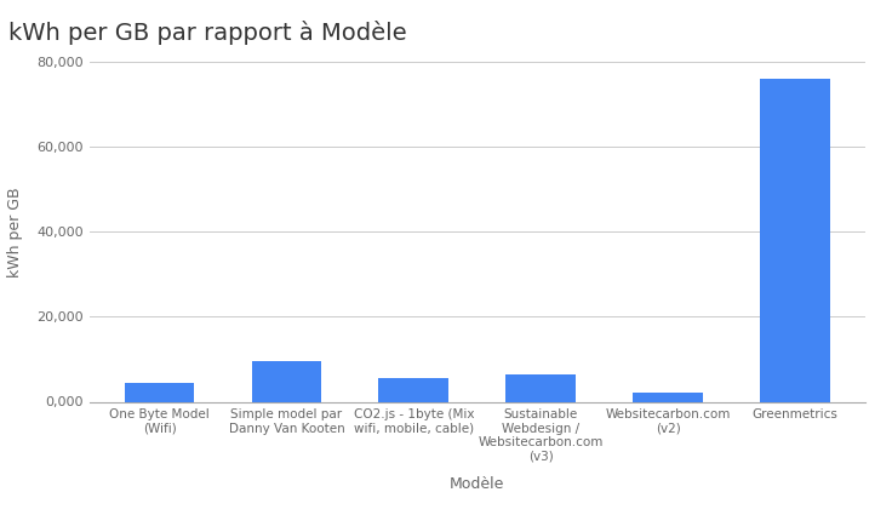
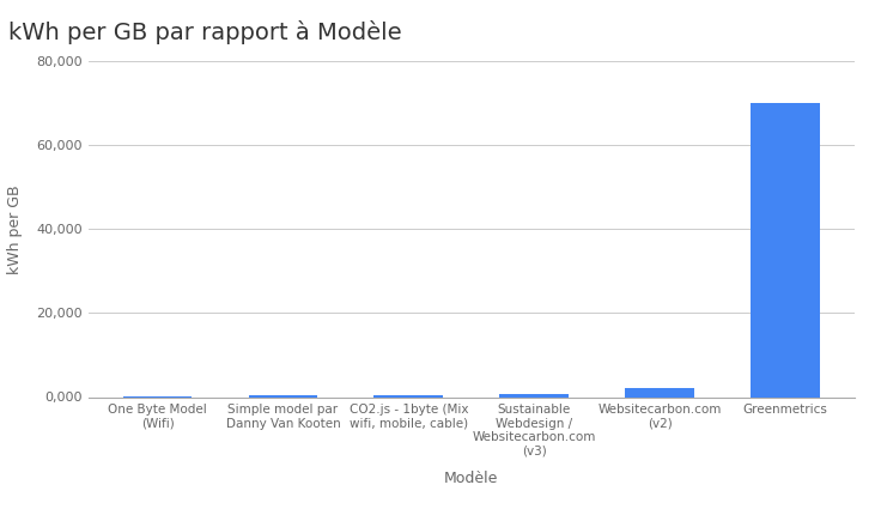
One Byte Model (Wifi): 4,500 -> 200
Simple model par Danny Van Kooten: 9,500 -> 500
CO2.js - 1byte (Mix wifi, mobile, cable): 5,500 -> 400
Sustainable Webdesign / Websitecarbon.com (v3): 6,500 -> 800
Greenmetrics: 76,000 -> 70,000
